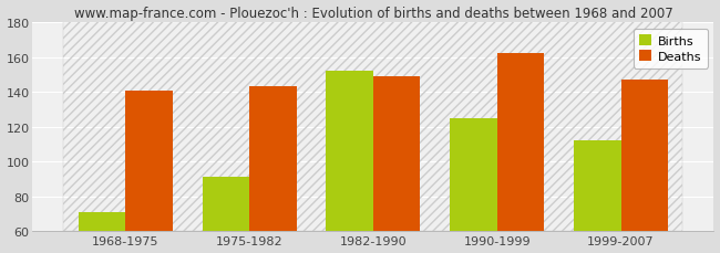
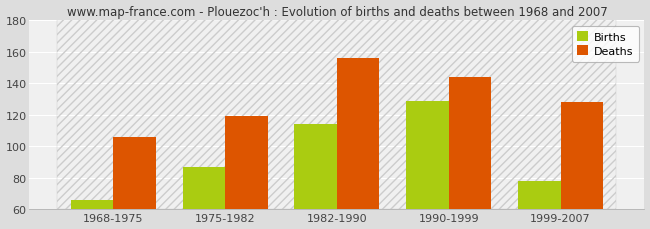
Births/1968-1975: 71 -> 66
Deaths/1968-1975: 141 -> 106
Births/1975-1982: 91 -> 87
Deaths/1975-1982: 143 -> 119
Births/1982-1990: 152 -> 114
Deaths/1982-1990: 149 -> 156
Births/1990-1999: 125 -> 129
Deaths/1990-1999: 162 -> 144
Births/1999-2007: 112 -> 78
Deaths/1999-2007: 147 -> 128
